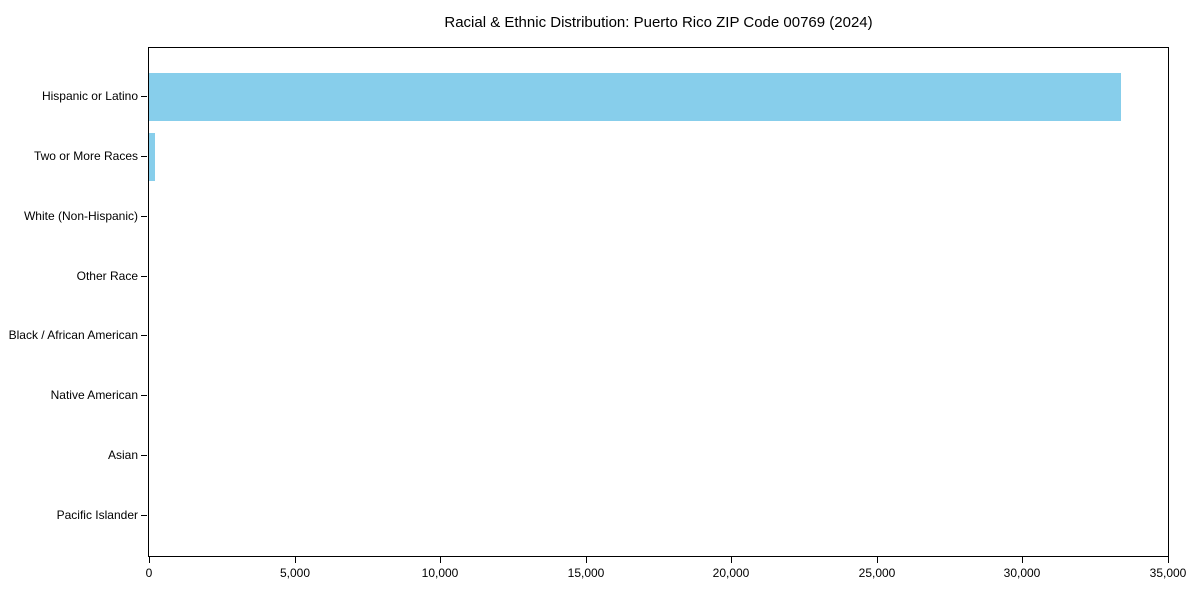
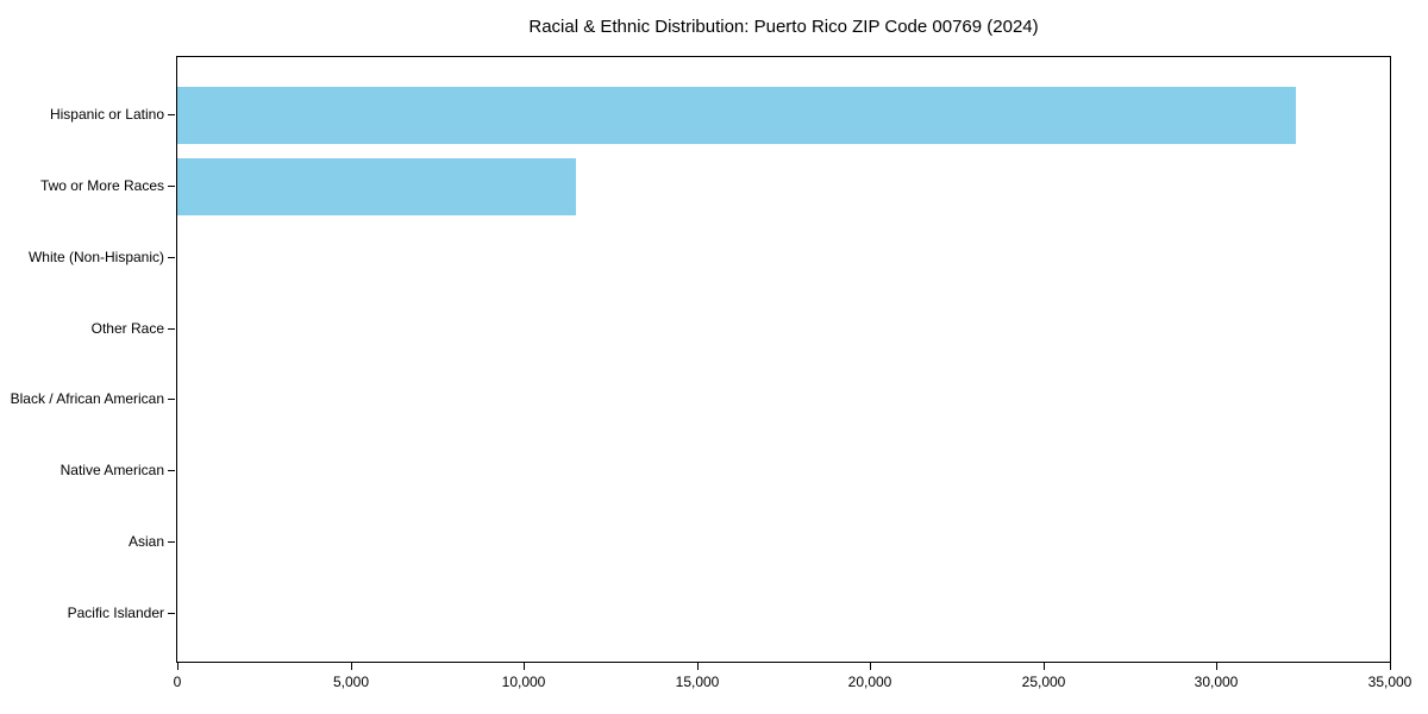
Hispanic or Latino: 33400 -> 32300
Two or More Races: 200 -> 11500
